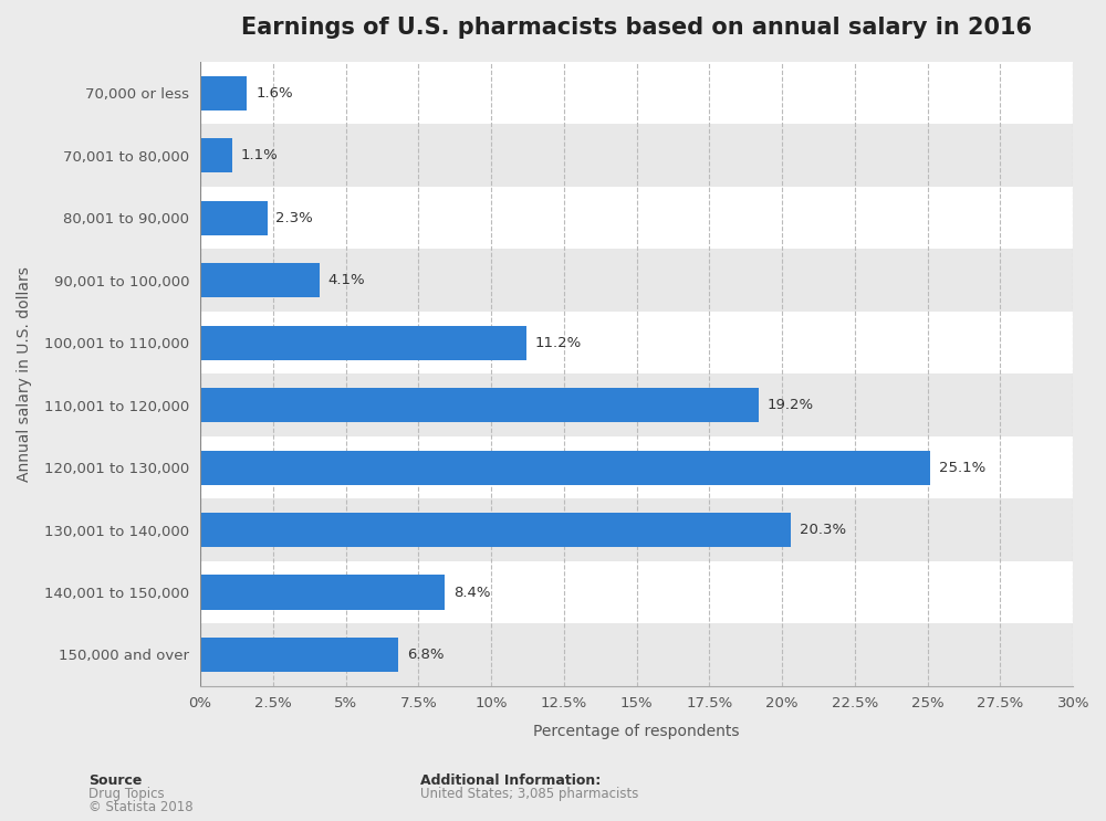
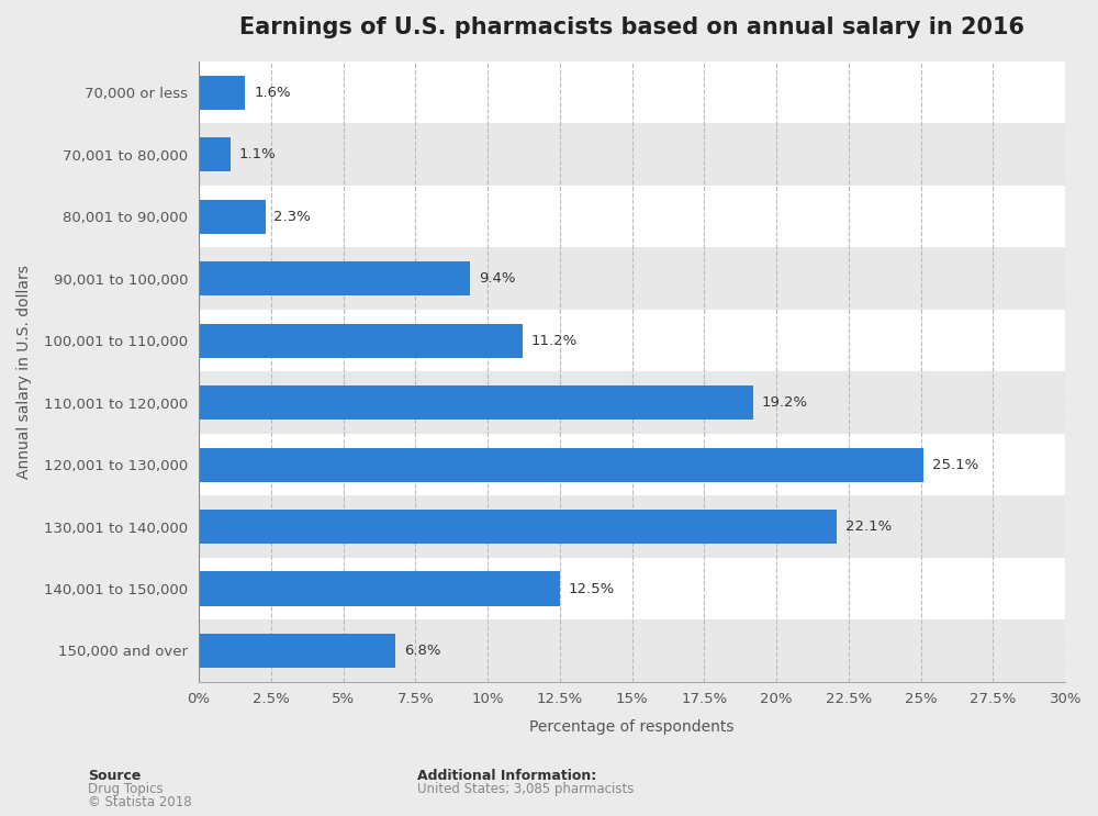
90,001 to 100,000: 4.1% -> 9.4%
130,001 to 140,000: 20.3% -> 22.1%
140,001 to 150,000: 8.4% -> 12.5%
